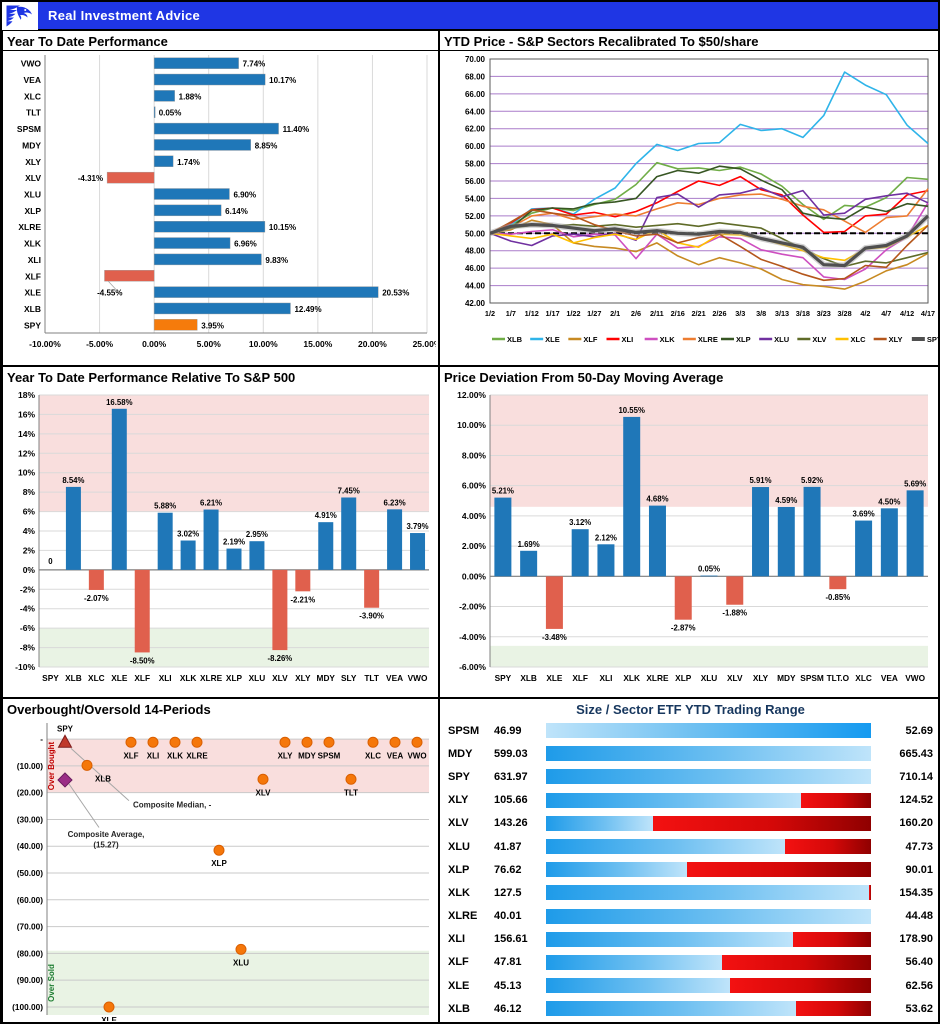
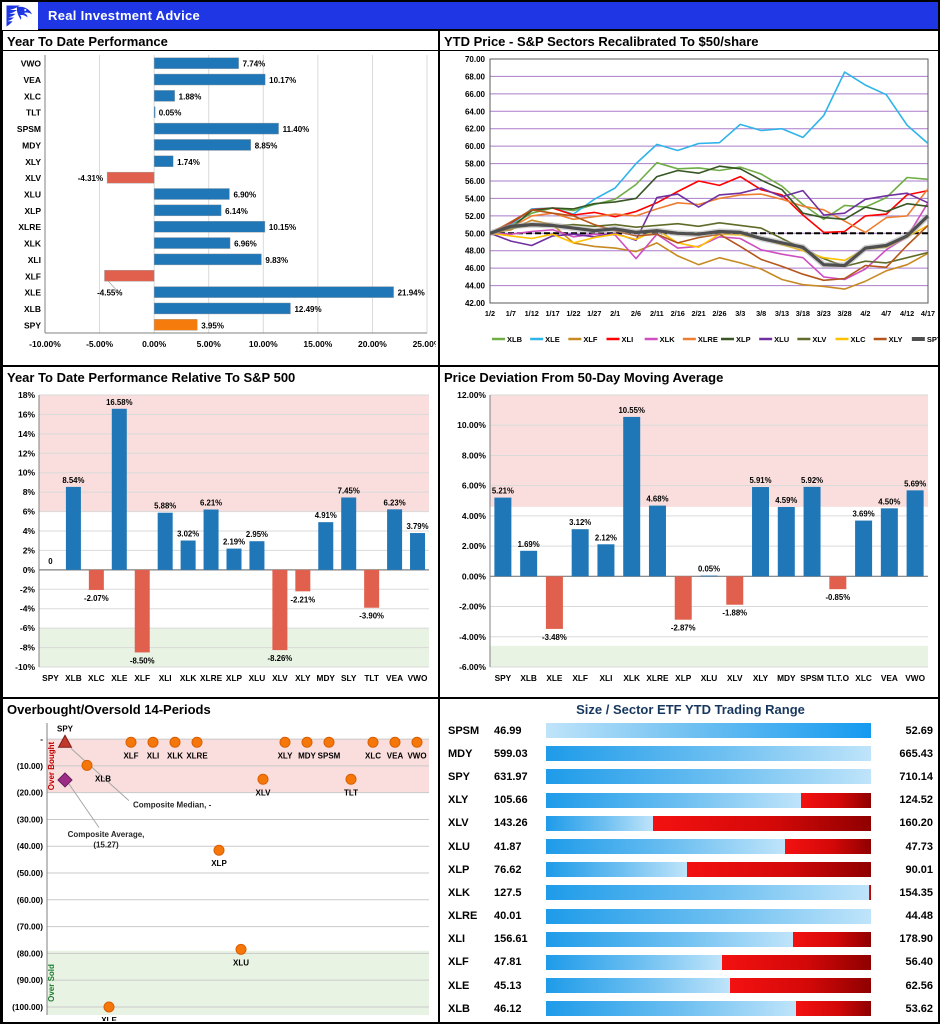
Year To Date Performance/XLE: 20.53% -> 21.94%
